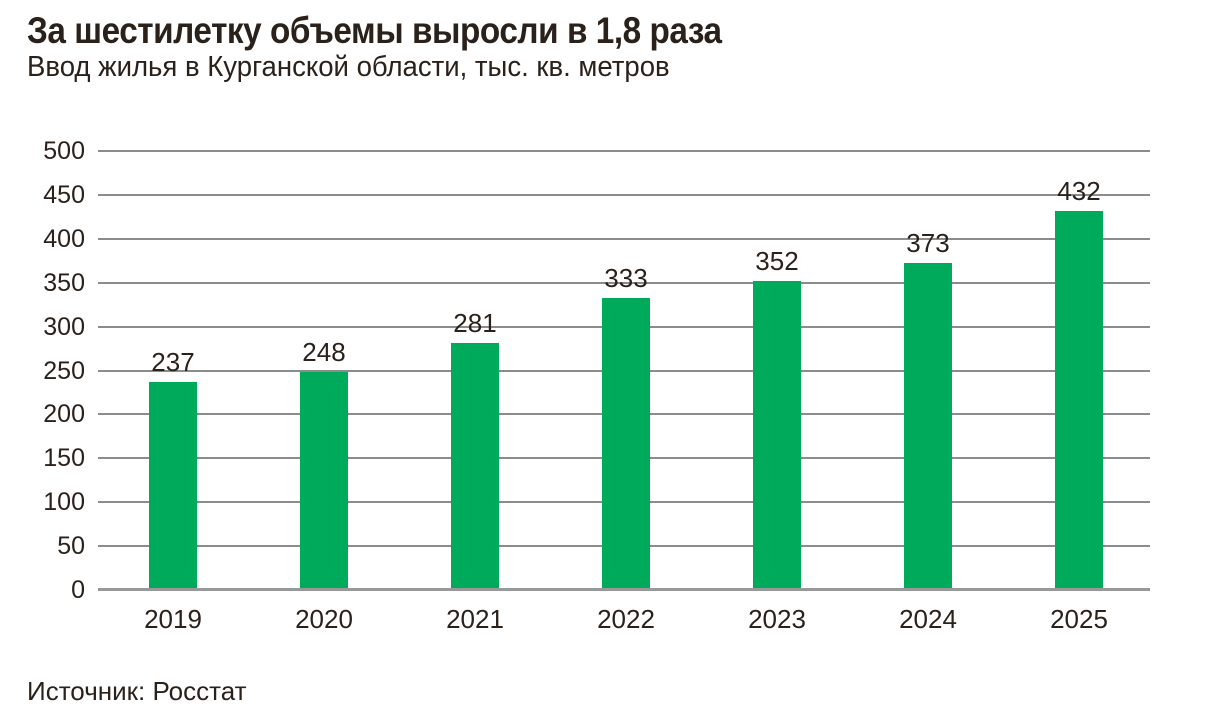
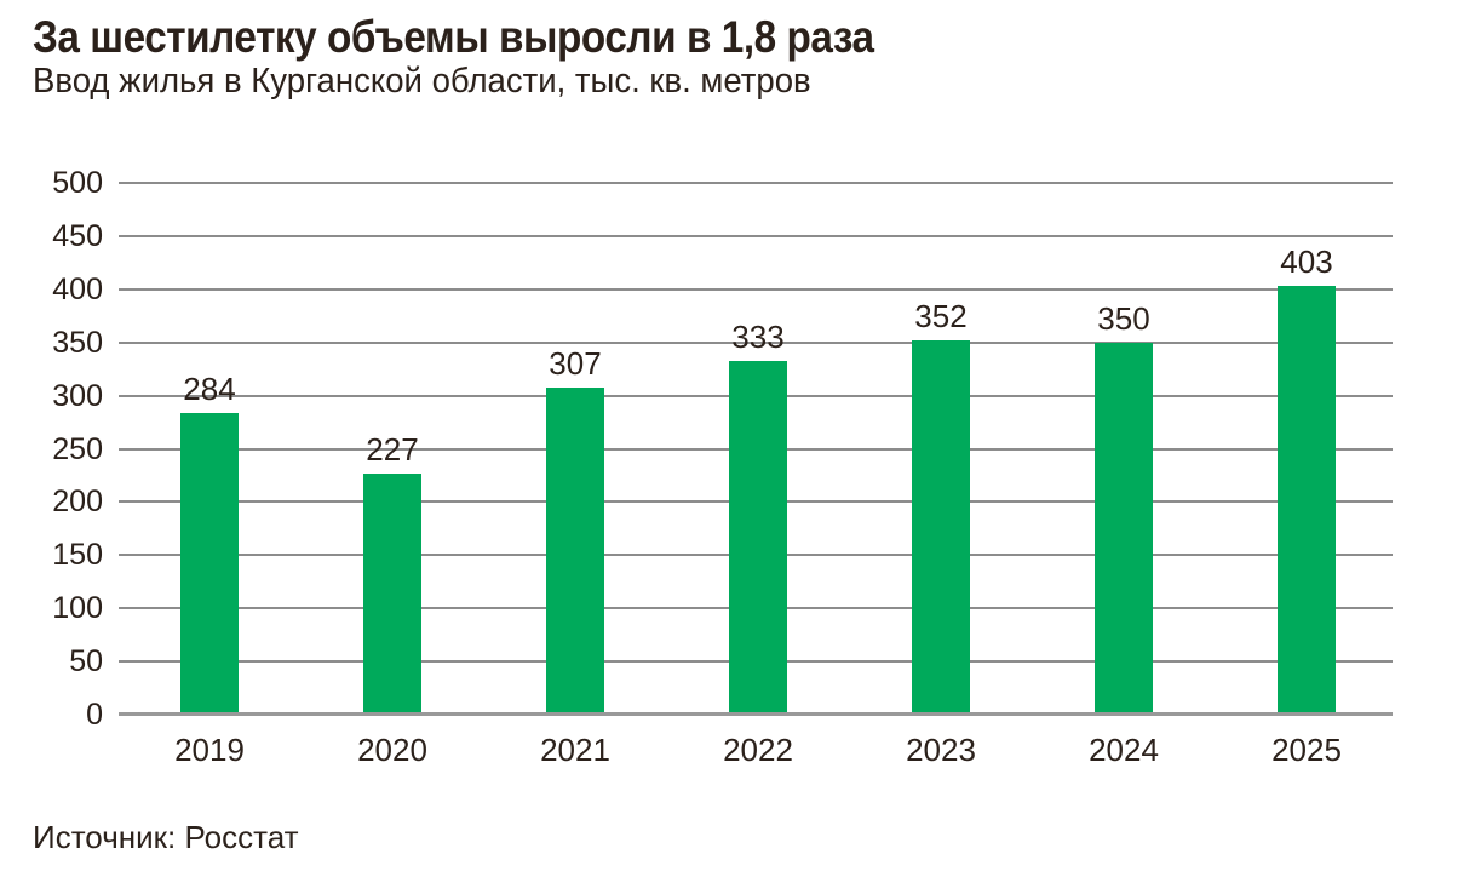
2019: 237 -> 284
2020: 248 -> 227
2021: 281 -> 307
2024: 373 -> 350
2025: 432 -> 403
